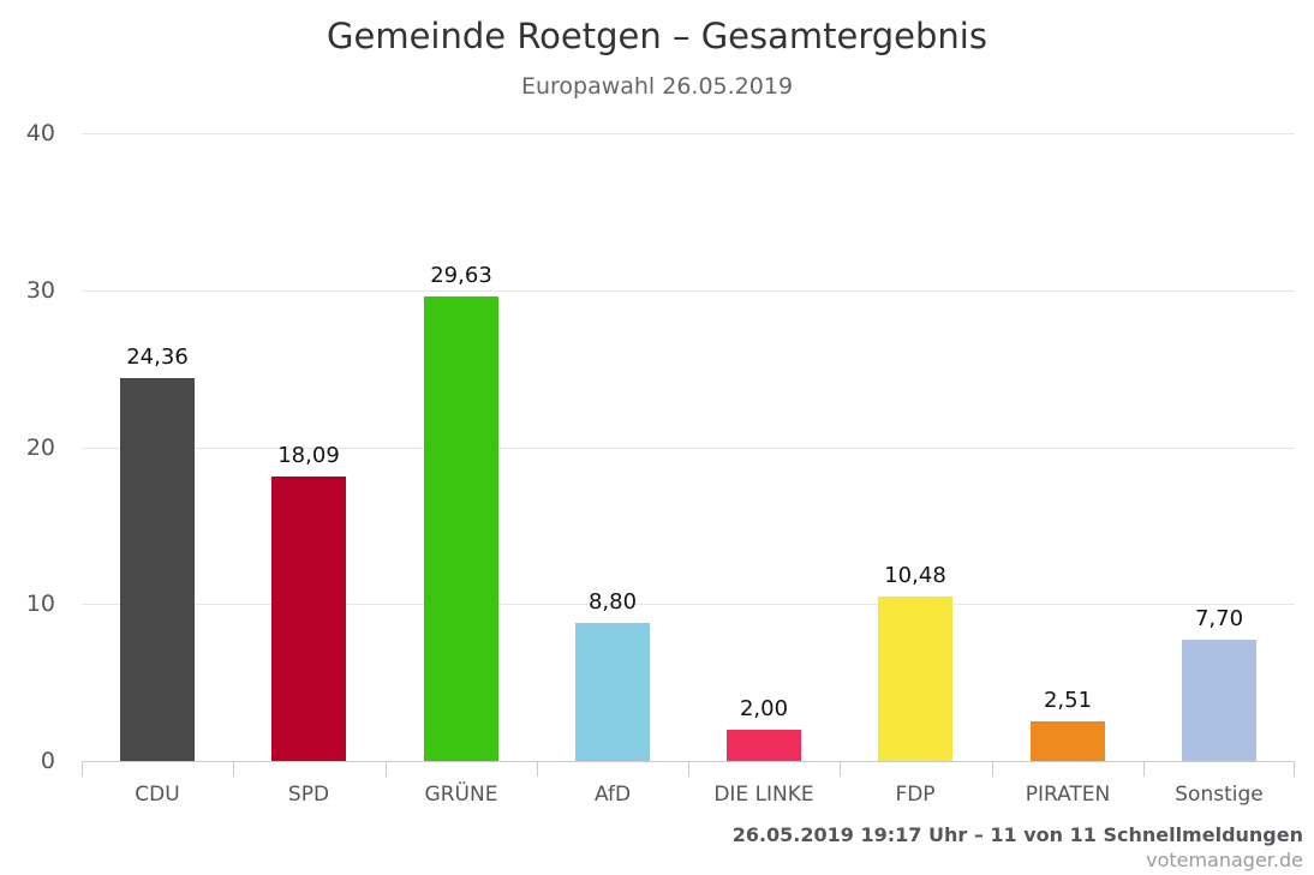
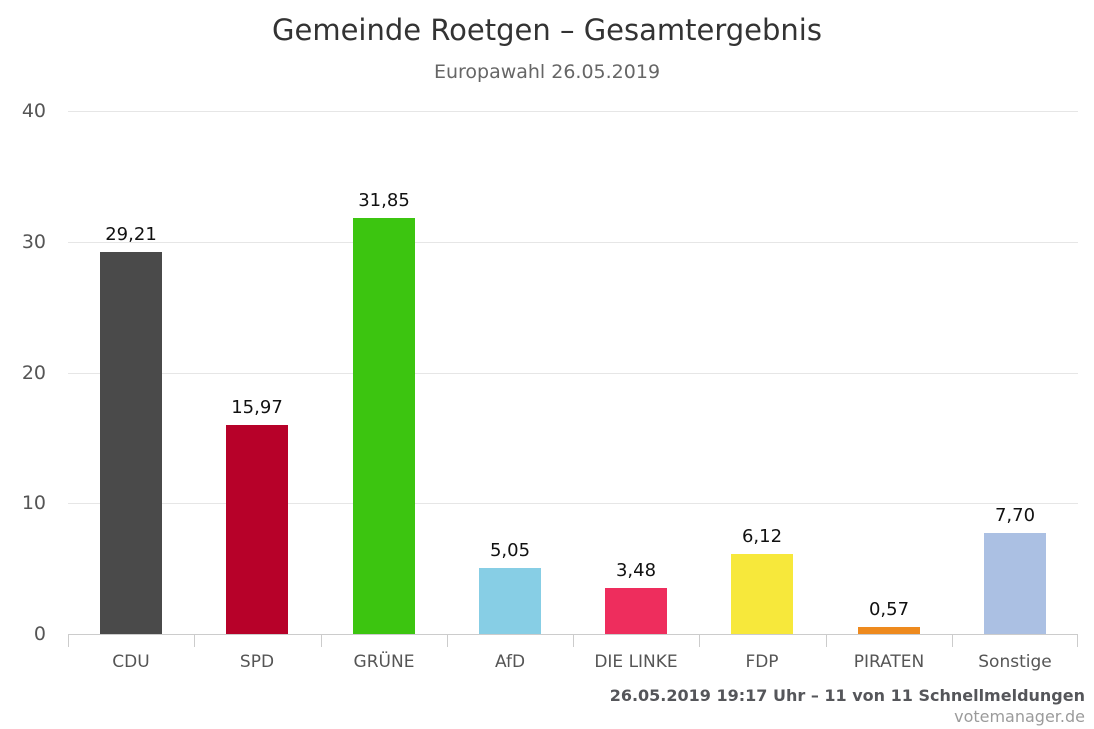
CDU: 24,36 -> 29,21
SPD: 18,09 -> 15,97
GRÜNE: 29,63 -> 31,85
AfD: 8,80 -> 5,05
DIE LINKE: 2,00 -> 3,48
FDP: 10,48 -> 6,12
PIRATEN: 2,51 -> 0,57
